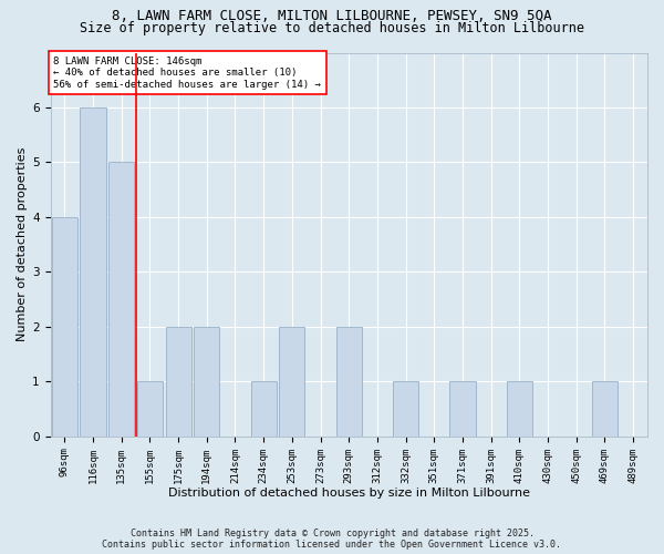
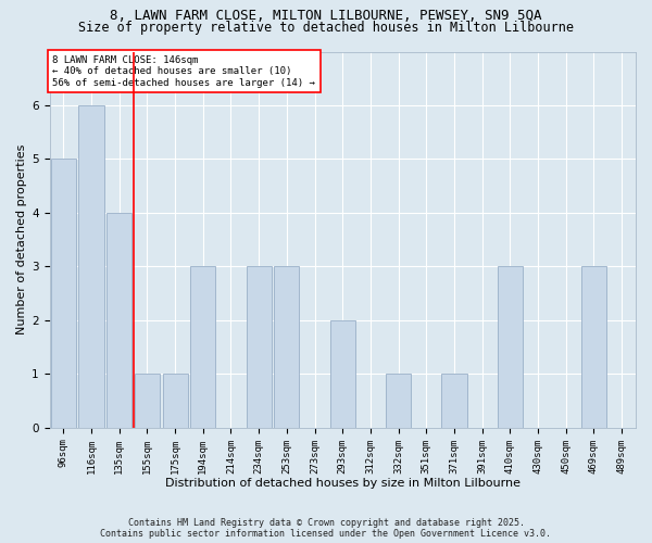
96sqm: 4 -> 5
135sqm: 5 -> 4
175sqm: 2 -> 1
194sqm: 2 -> 3
234sqm: 1 -> 3
253sqm: 2 -> 3
410sqm: 1 -> 3
469sqm: 1 -> 3
